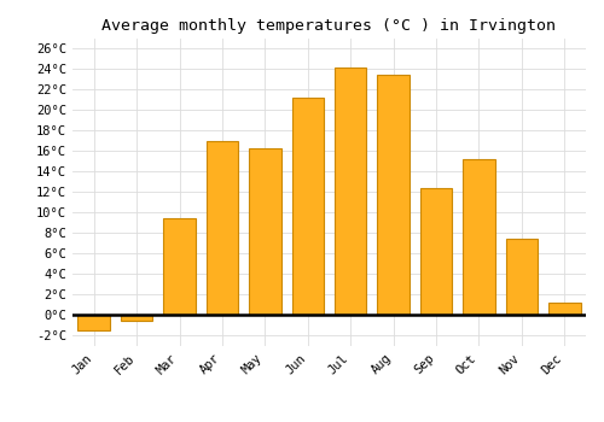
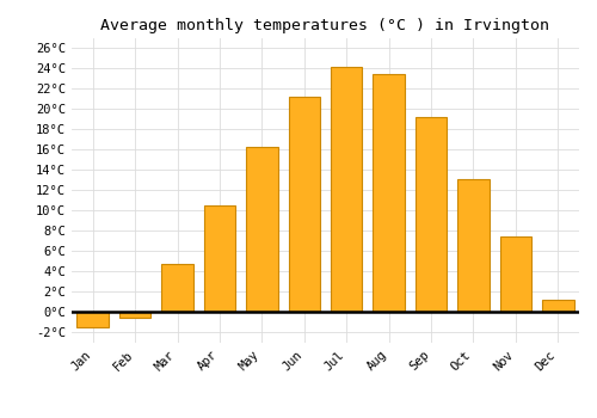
Mar: 9.4°C -> 4.8°C
Apr: 17.0°C -> 10.5°C
Sep: 12.4°C -> 19.2°C
Oct: 15.2°C -> 13.1°C
